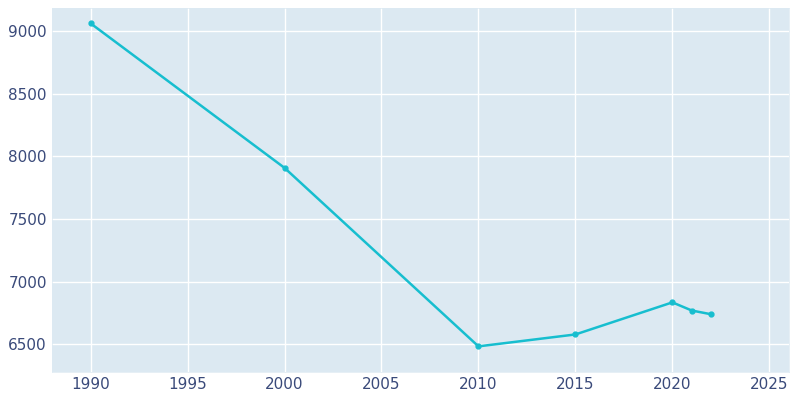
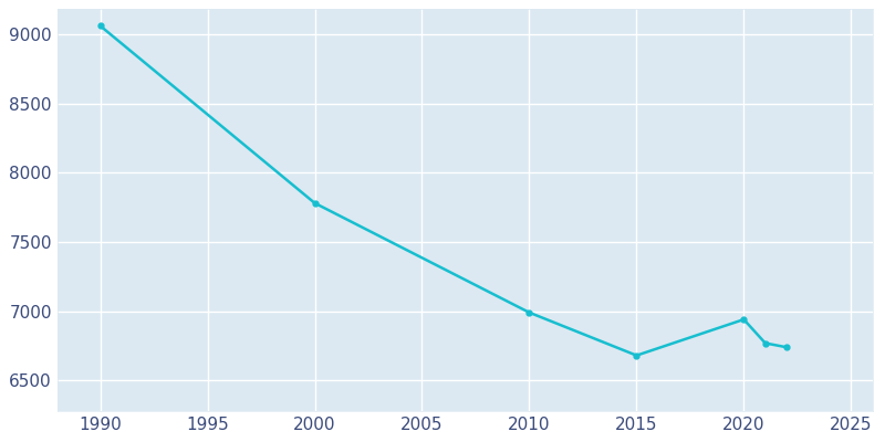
2000: 7910 -> 7780
2010: 6480 -> 6990
2015: 6580 -> 6680
2020: 6830 -> 6940
